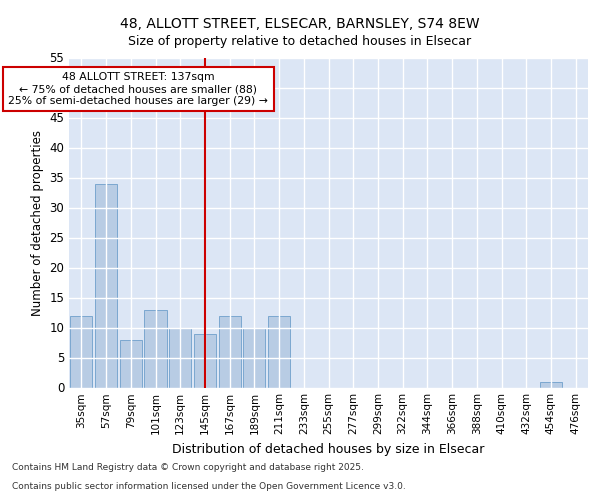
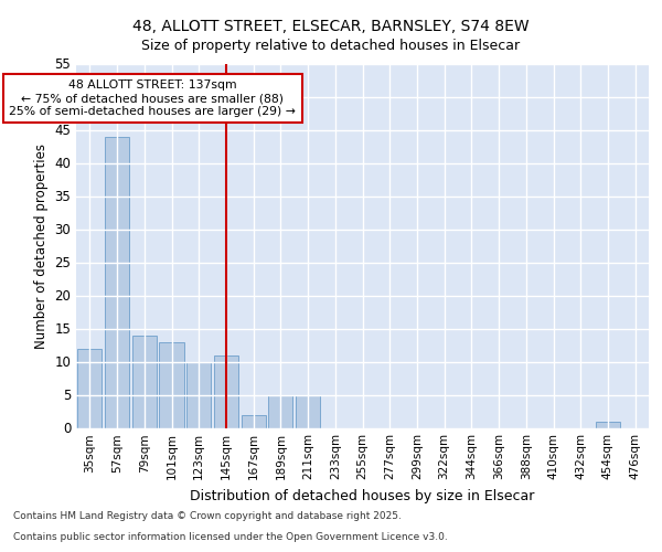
57sqm: 34 -> 44
79sqm: 8 -> 14
145sqm: 9 -> 11
167sqm: 12 -> 2
189sqm: 10 -> 5
211sqm: 12 -> 5
